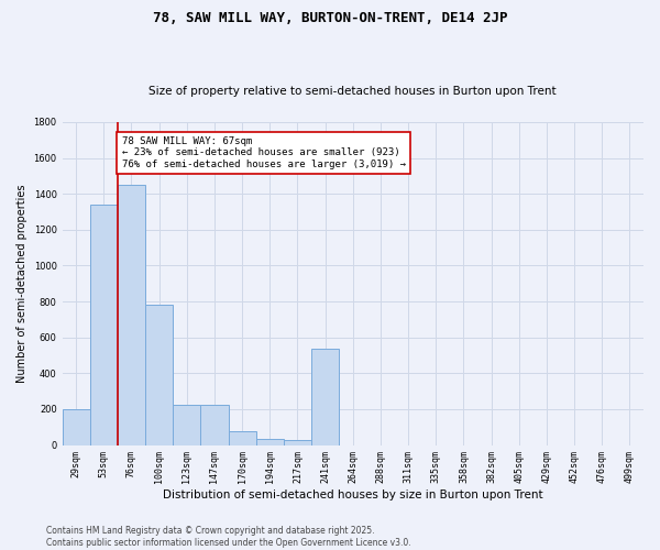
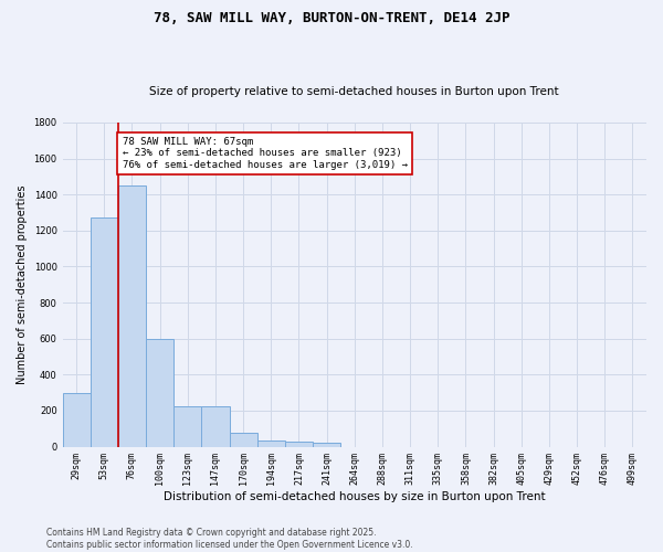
29sqm: 200 -> 300
53sqm: 1340 -> 1270
100sqm: 780 -> 600
241sqm: 540 -> 20
